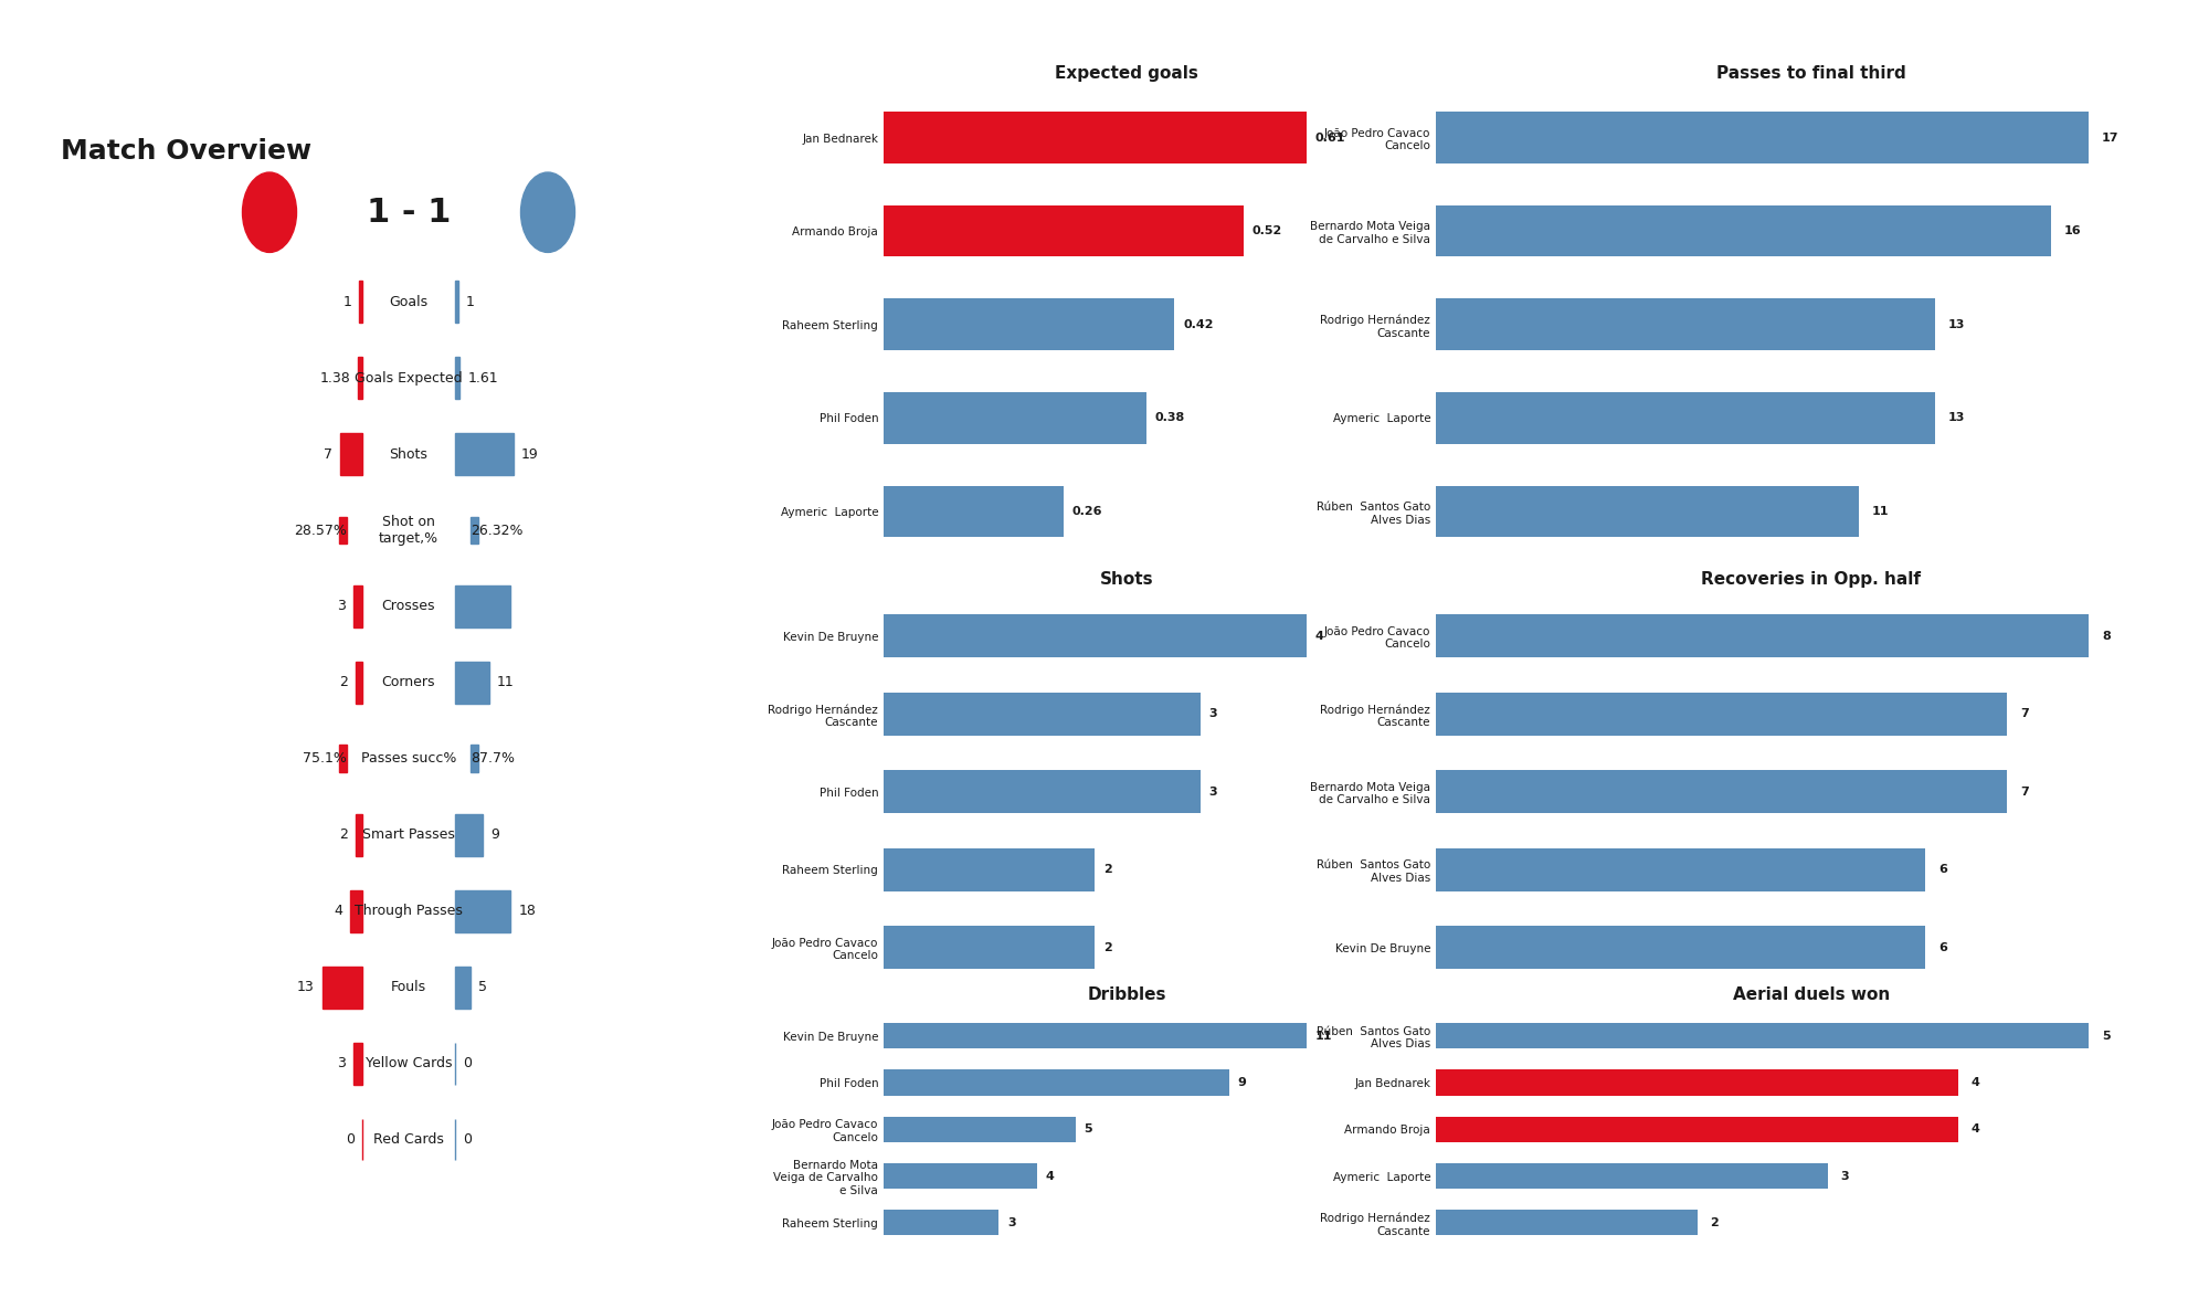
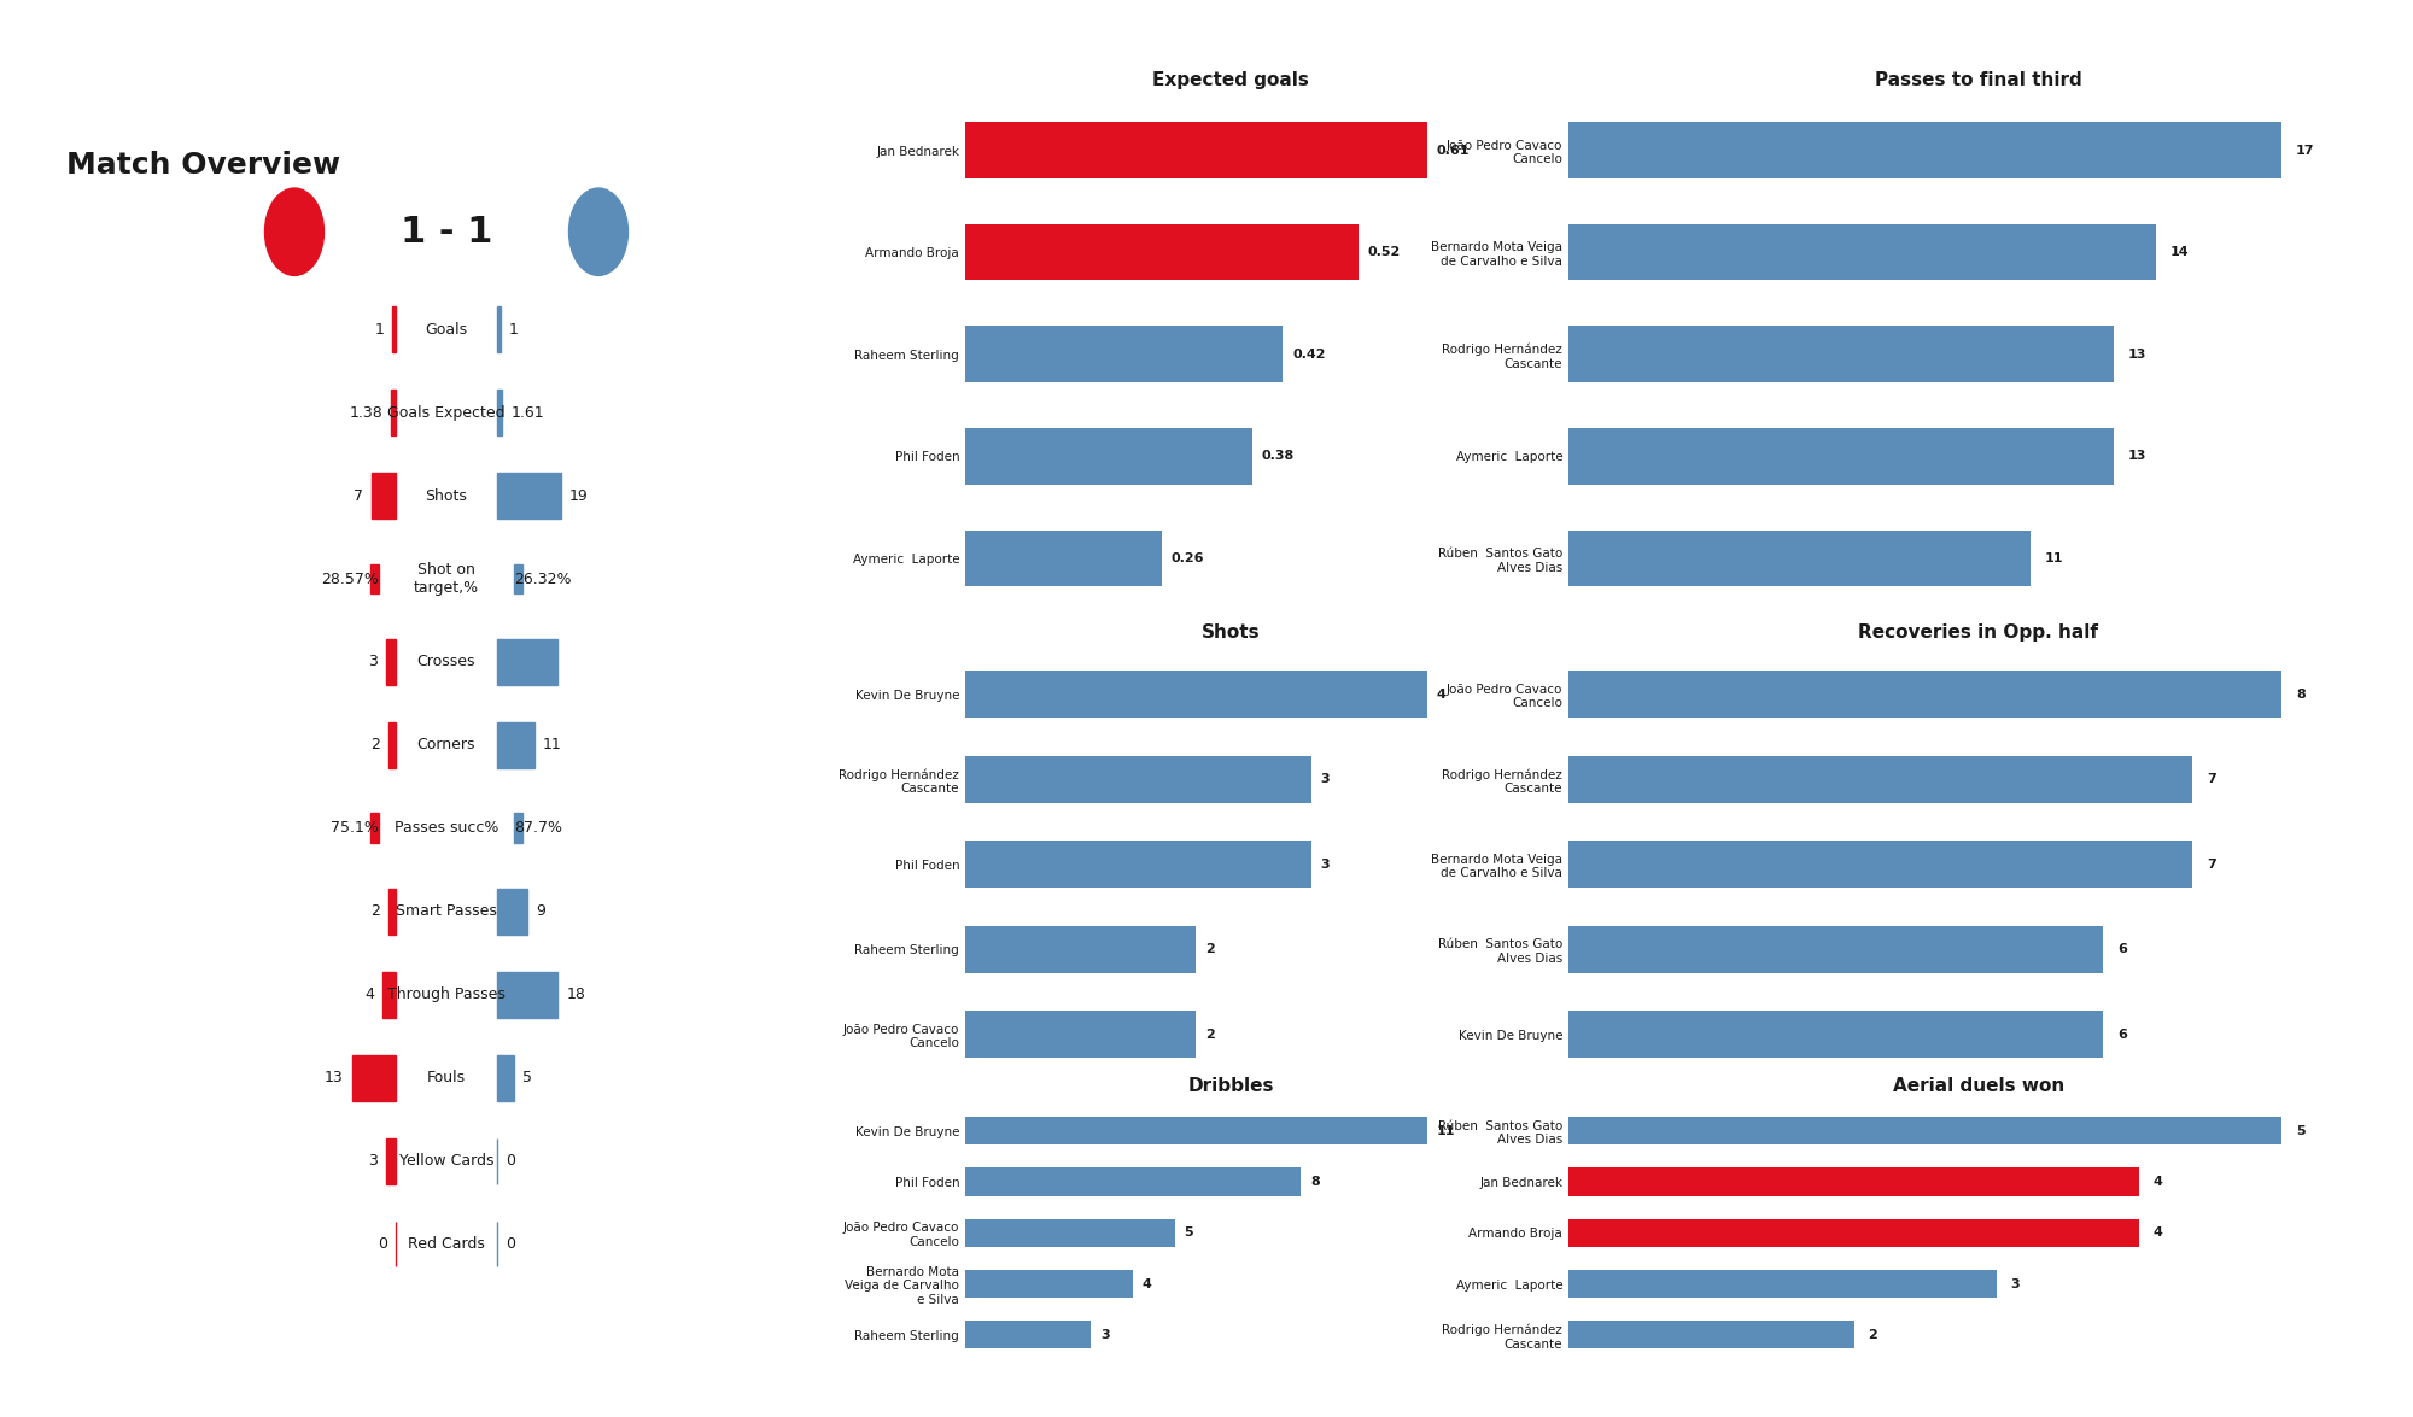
Passes to final third/Bernardo Mota Veiga de Carvalho e Silva: 16 -> 14
Dribbles/Phil Foden: 9 -> 8
